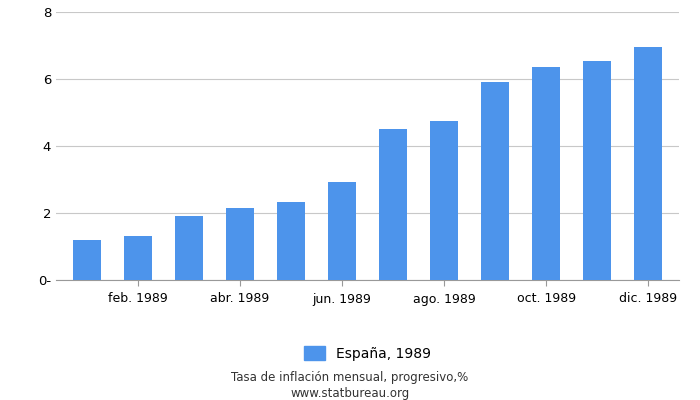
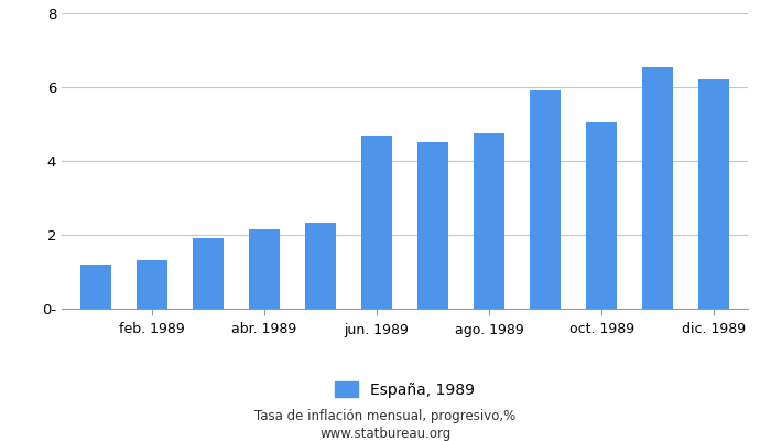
jun. 1989: 2.93 -> 4.70
oct. 1989: 6.35 -> 5.05
dic. 1989: 6.95 -> 6.20
